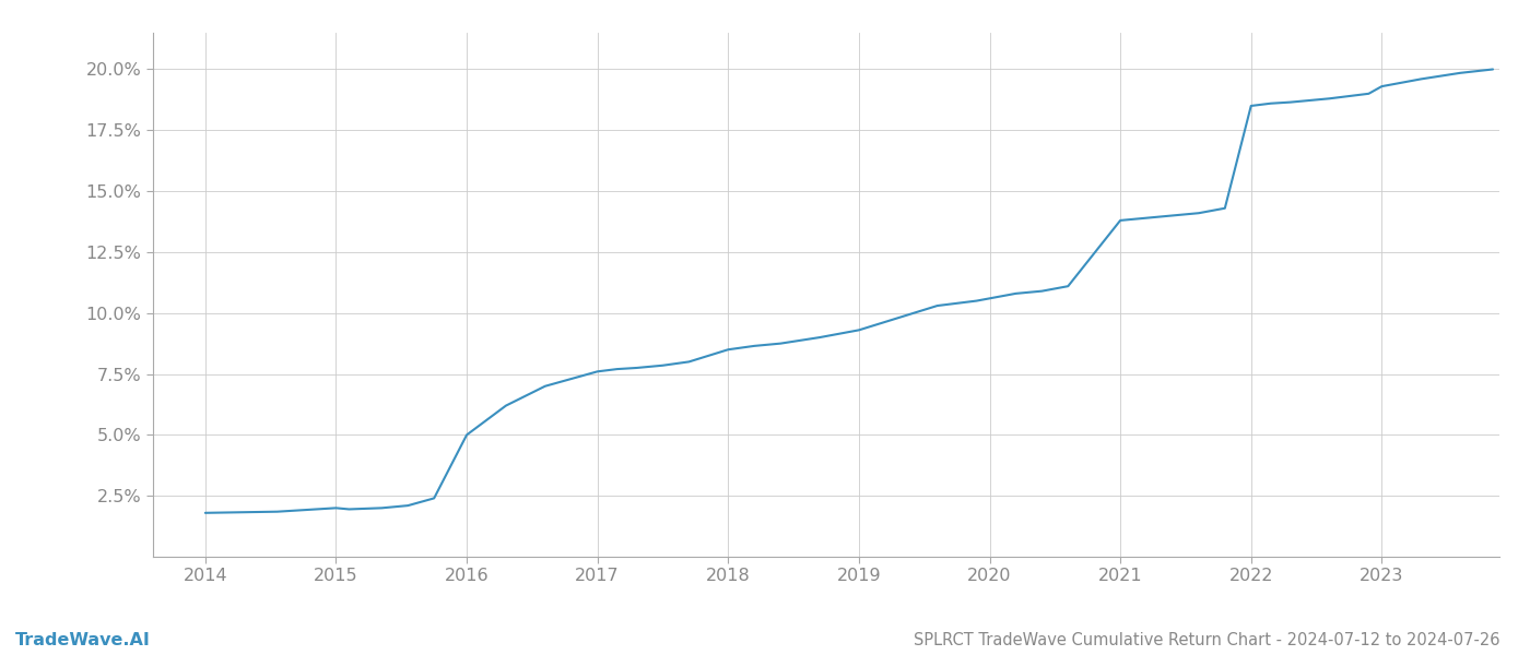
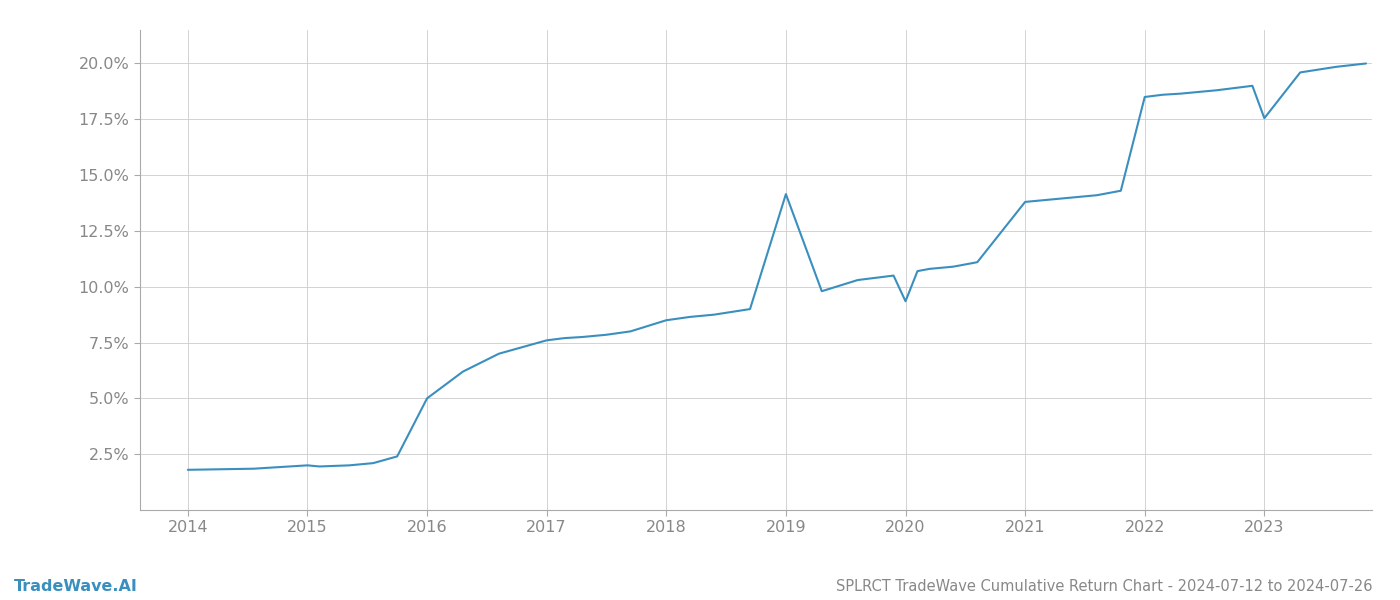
2019: 9.30% -> 14.15%
2020: 10.60% -> 9.35%
2023: 19.30% -> 17.55%
